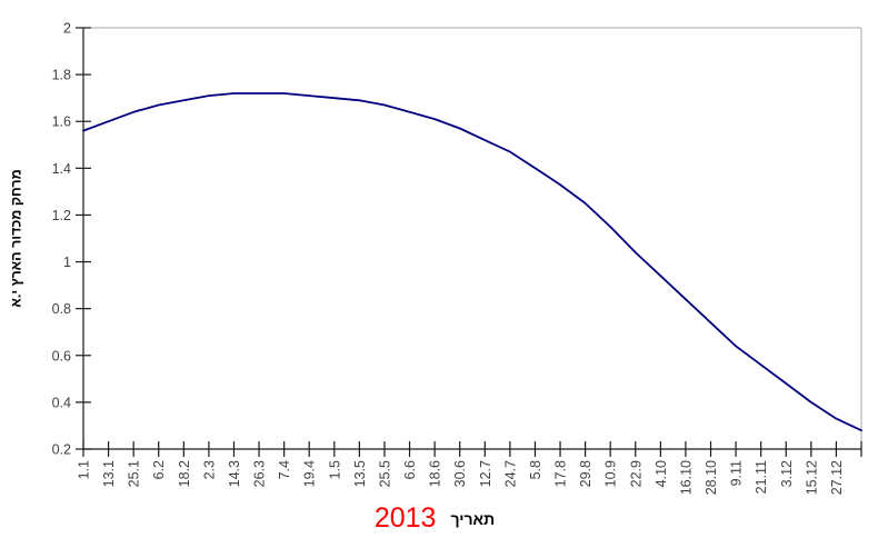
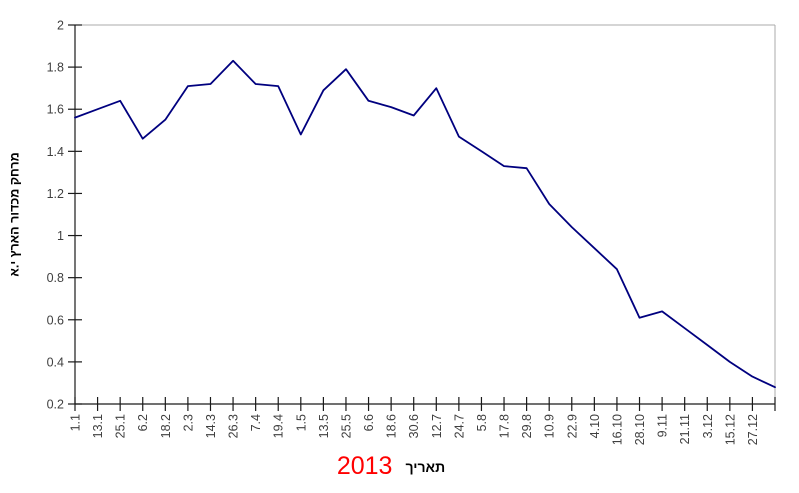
6.2: 1.67 -> 1.46
18.2: 1.69 -> 1.55
26.3: 1.72 -> 1.83
1.5: 1.70 -> 1.48
25.5: 1.67 -> 1.79
12.7: 1.52 -> 1.70
29.8: 1.25 -> 1.32
28.10: 0.74 -> 0.61
